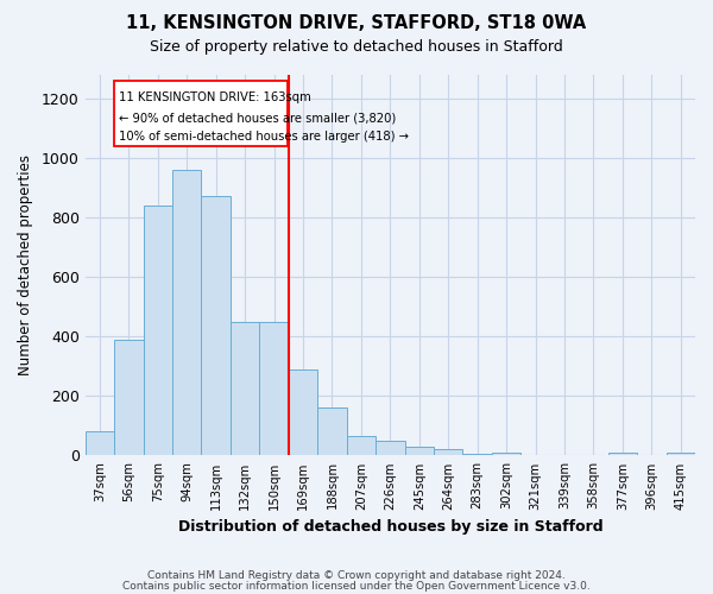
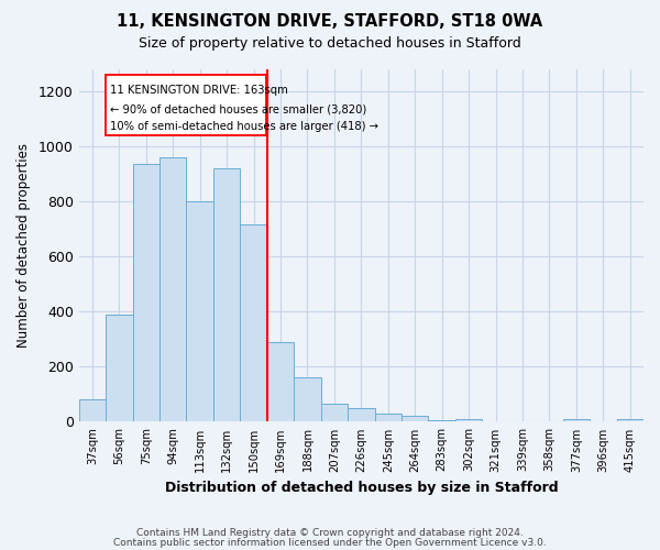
75sqm: 840 -> 935
113sqm: 870 -> 800
132sqm: 450 -> 920
150sqm: 450 -> 715
